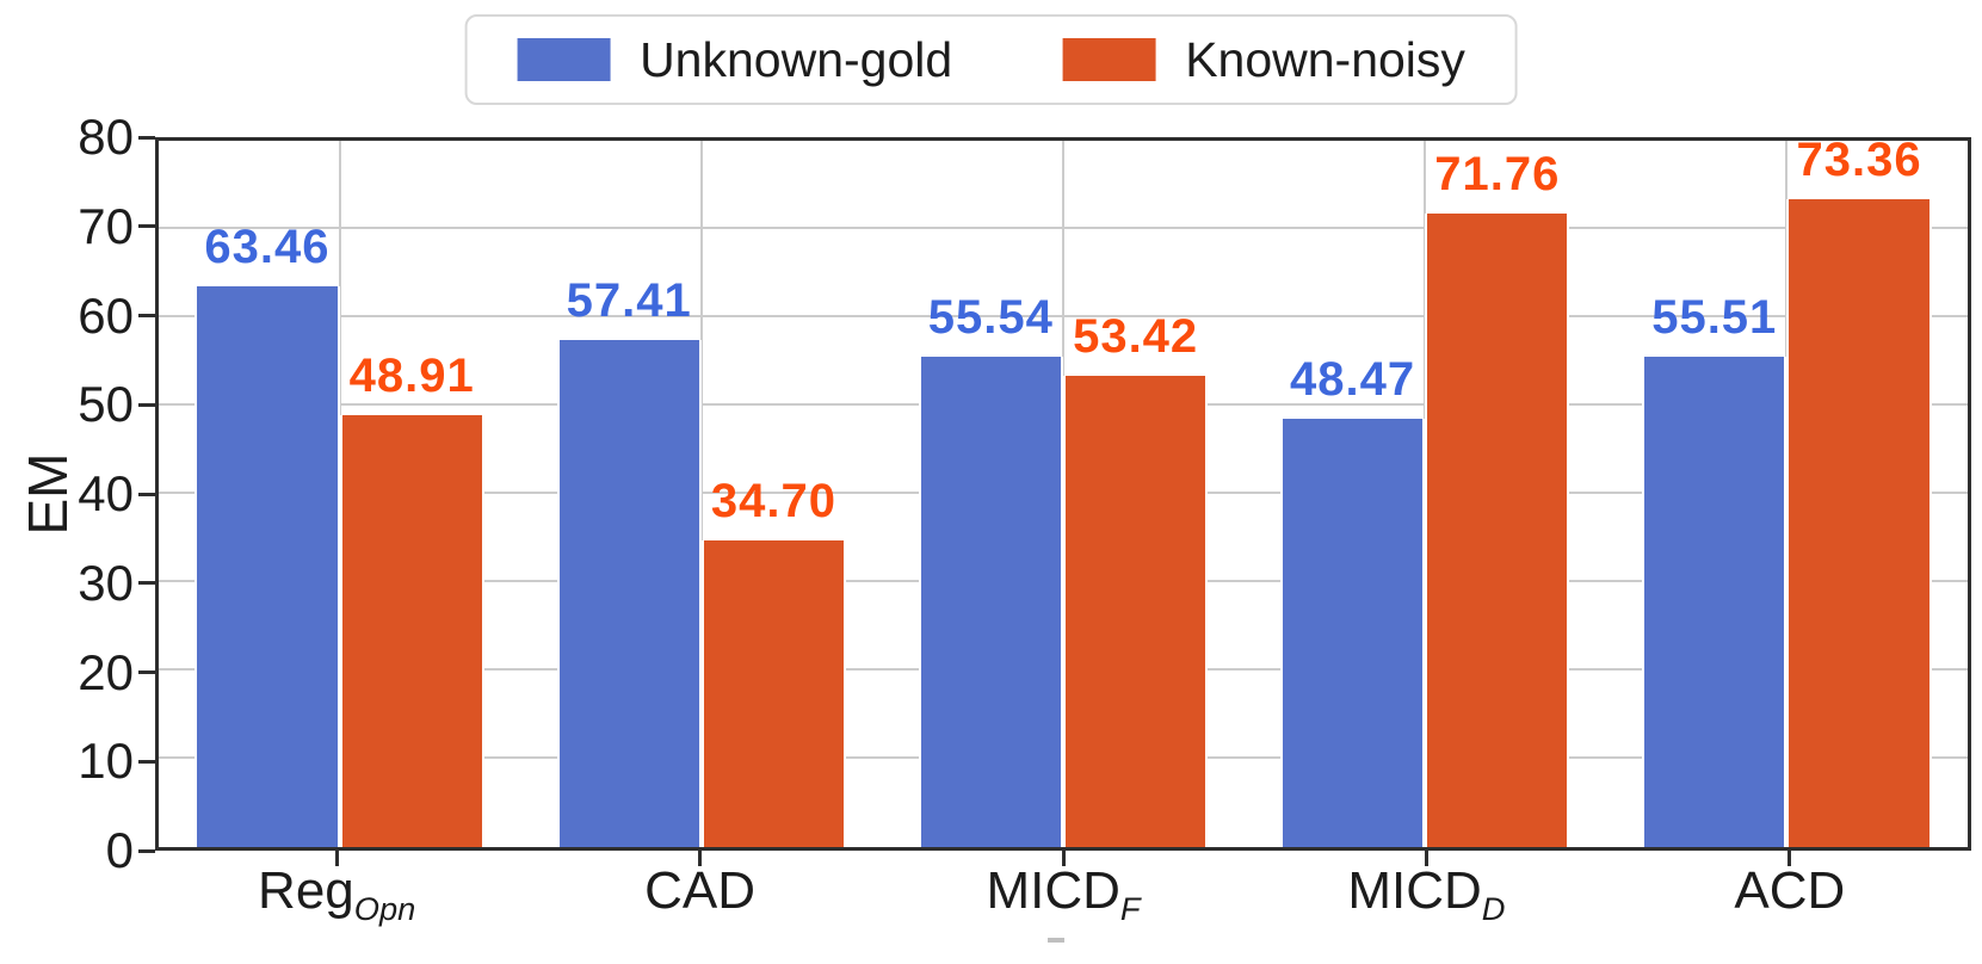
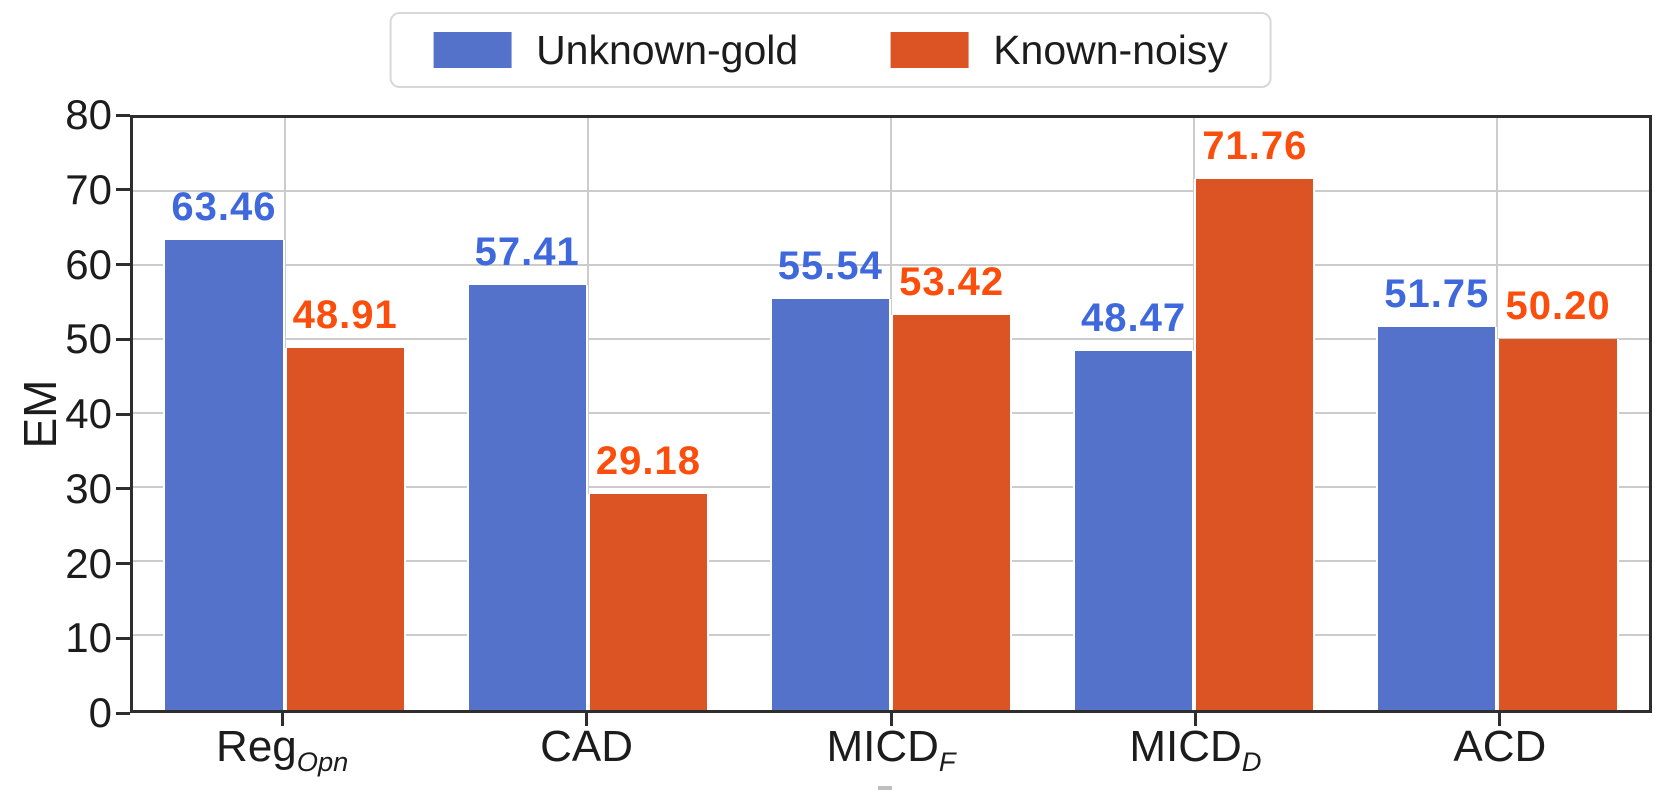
Known-noisy/CAD: 34.70 -> 29.18
Unknown-gold/ACD: 55.51 -> 51.75
Known-noisy/ACD: 73.36 -> 50.20
